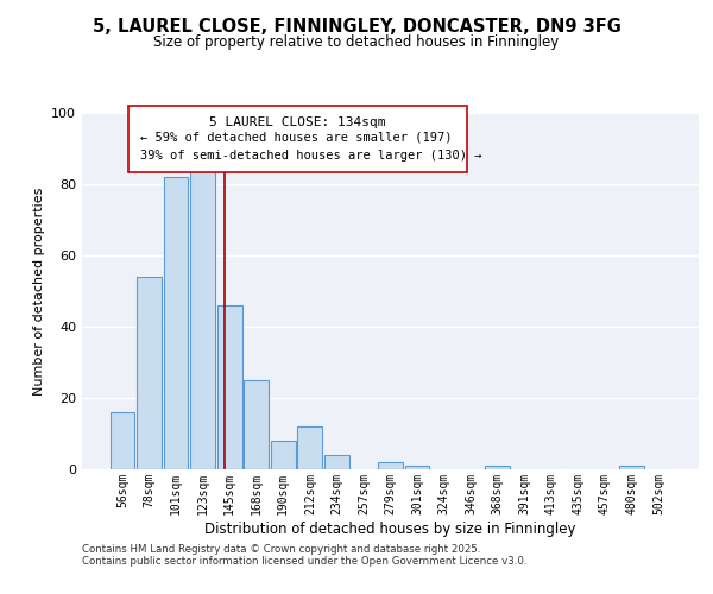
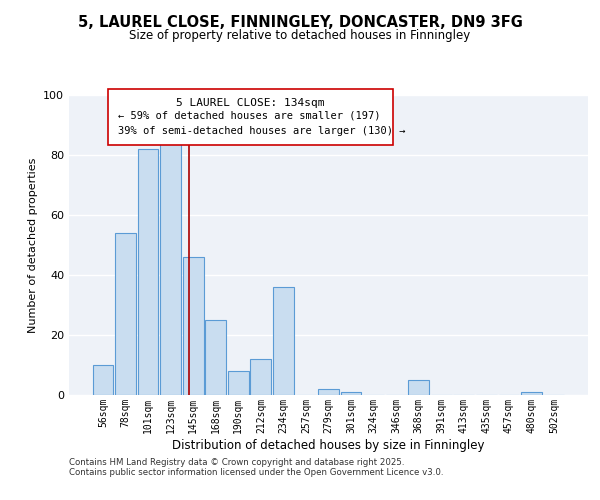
56sqm: 16 -> 10
234sqm: 4 -> 36
368sqm: 1 -> 5
